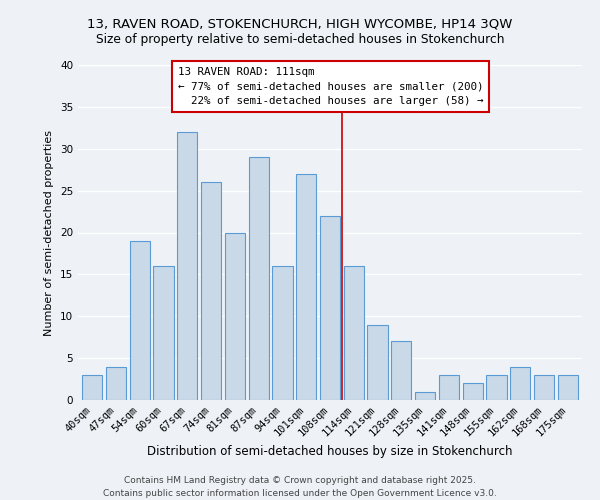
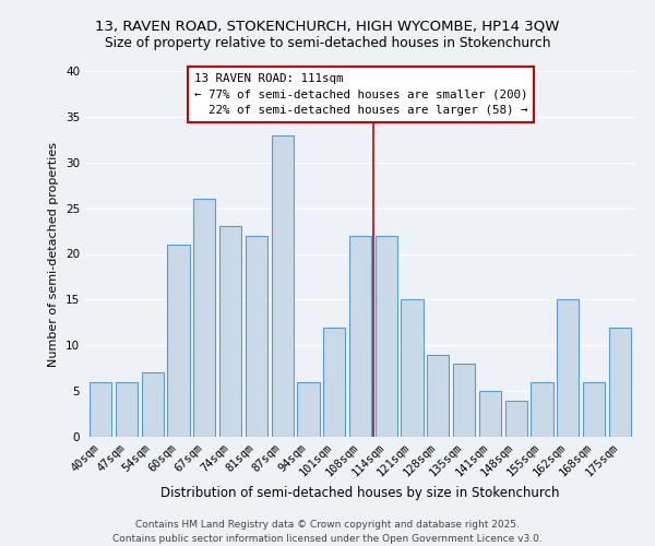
40sqm: 3 -> 6
47sqm: 4 -> 6
54sqm: 19 -> 7
60sqm: 16 -> 21
67sqm: 32 -> 26
74sqm: 26 -> 23
81sqm: 20 -> 22
87sqm: 29 -> 33
94sqm: 16 -> 6
101sqm: 27 -> 12
114sqm: 16 -> 22
121sqm: 9 -> 15
128sqm: 7 -> 9
135sqm: 1 -> 8
141sqm: 3 -> 5
148sqm: 2 -> 4
155sqm: 3 -> 6
162sqm: 4 -> 15
168sqm: 3 -> 6
175sqm: 3 -> 12
